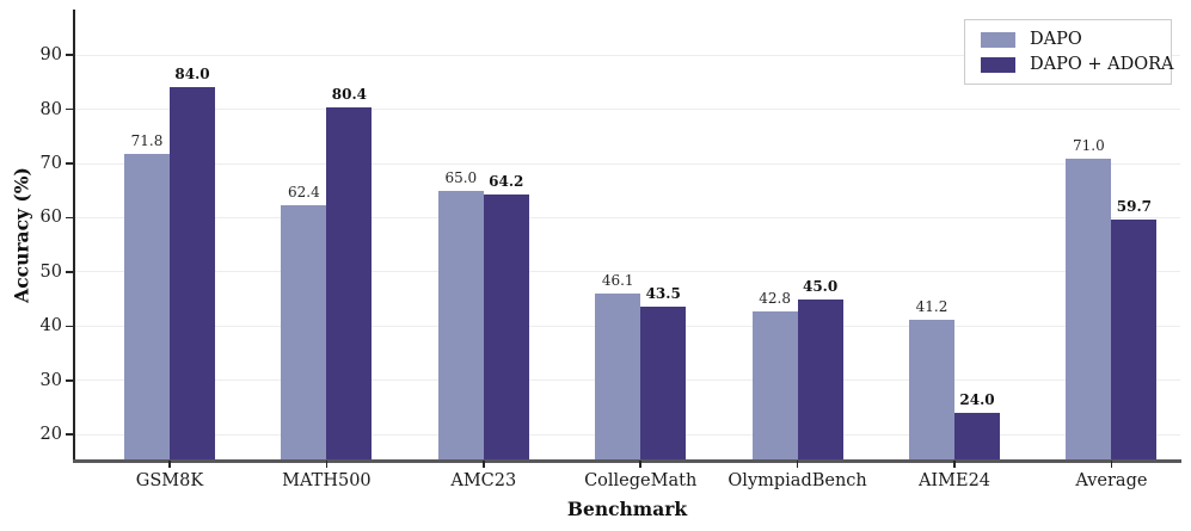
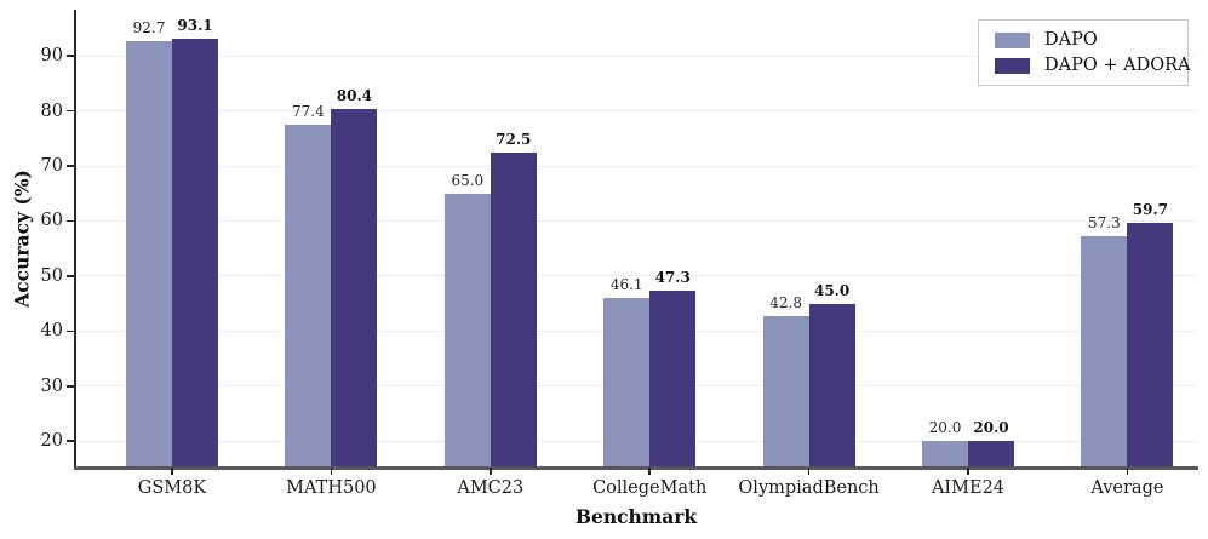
DAPO/GSM8K: 71.8 -> 92.7
DAPO + ADORA/GSM8K: 84.0 -> 93.1
DAPO/MATH500: 62.4 -> 77.4
DAPO + ADORA/AMC23: 64.2 -> 72.5
DAPO + ADORA/CollegeMath: 43.5 -> 47.3
DAPO/AIME24: 41.2 -> 20.0
DAPO + ADORA/AIME24: 24.0 -> 20.0
DAPO/Average: 71.0 -> 57.3
